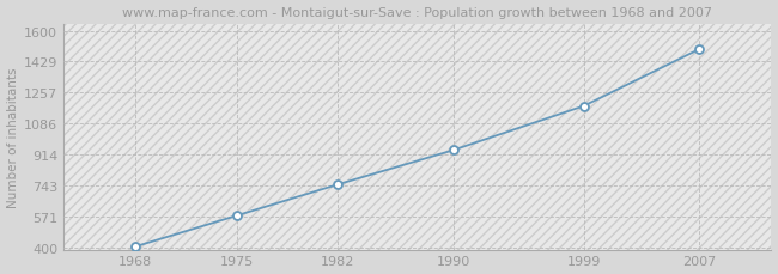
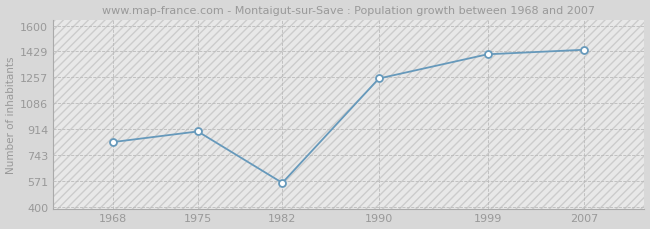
1968: 410 -> 830
1975: 580 -> 900
1982: 750 -> 560
1990: 940 -> 1250
1999: 1180 -> 1410
2007: 1500 -> 1440
